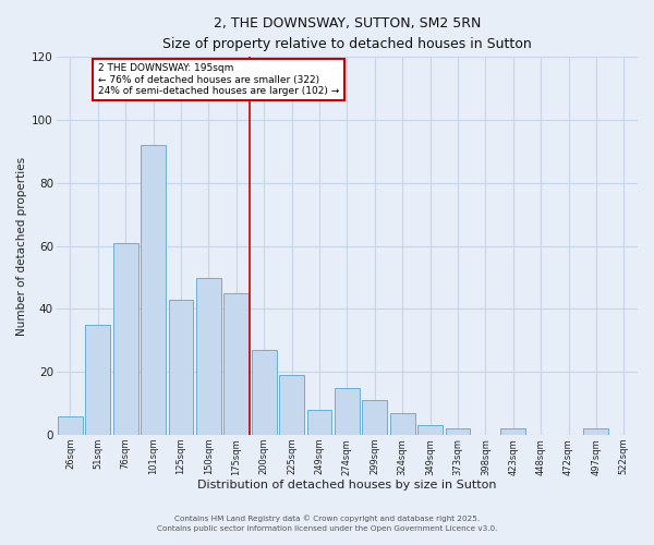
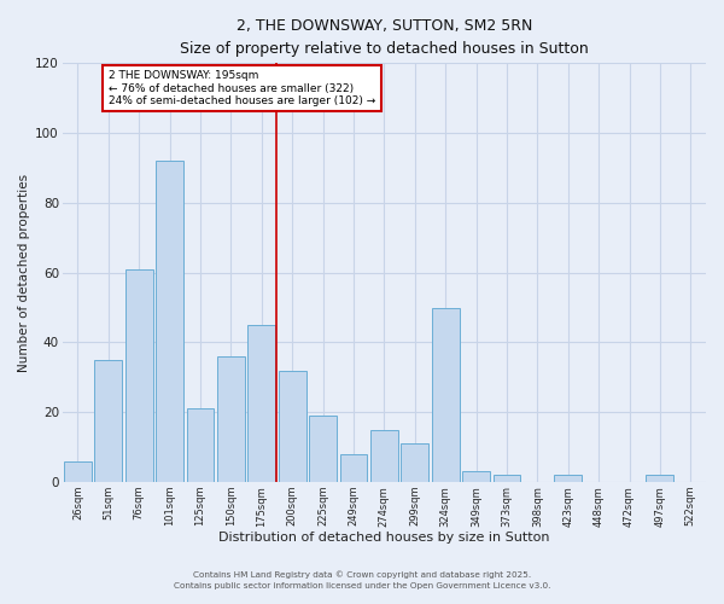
125sqm: 43 -> 21
150sqm: 50 -> 36
200sqm: 27 -> 32
324sqm: 7 -> 50
